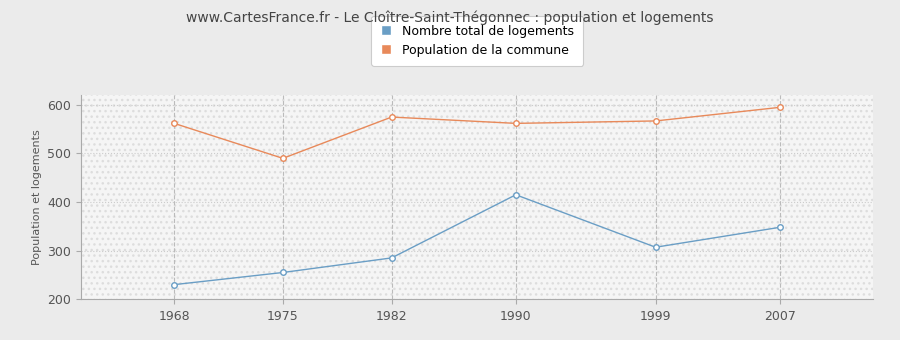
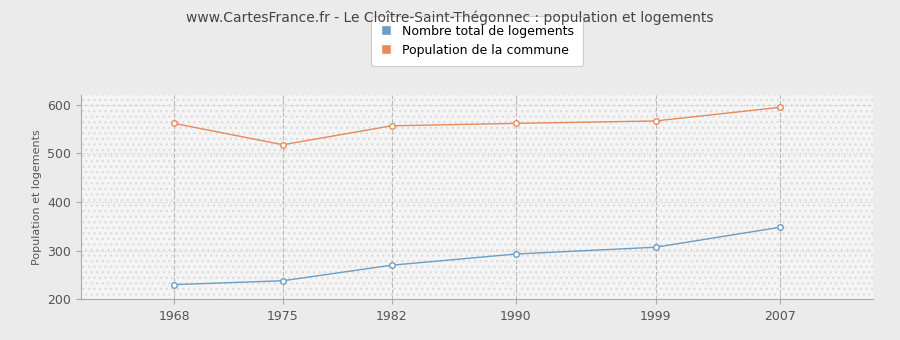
Nombre total de logements/1975: 255 -> 238
Population de la commune/1975: 490 -> 518
Nombre total de logements/1982: 285 -> 270
Population de la commune/1982: 575 -> 557
Nombre total de logements/1990: 415 -> 293
